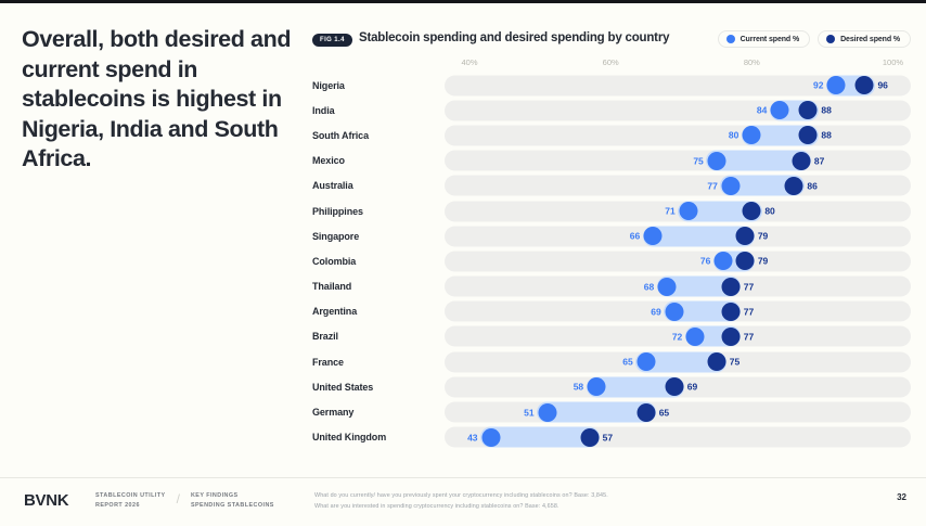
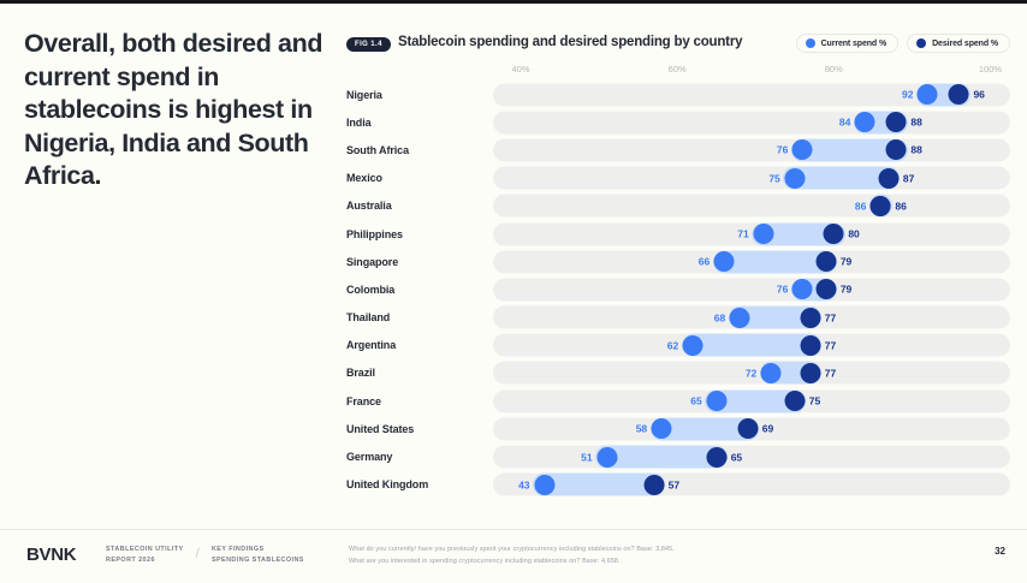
Current spend %/South Africa: 80 -> 76
Current spend %/Australia: 77 -> 86
Current spend %/Argentina: 69 -> 62
